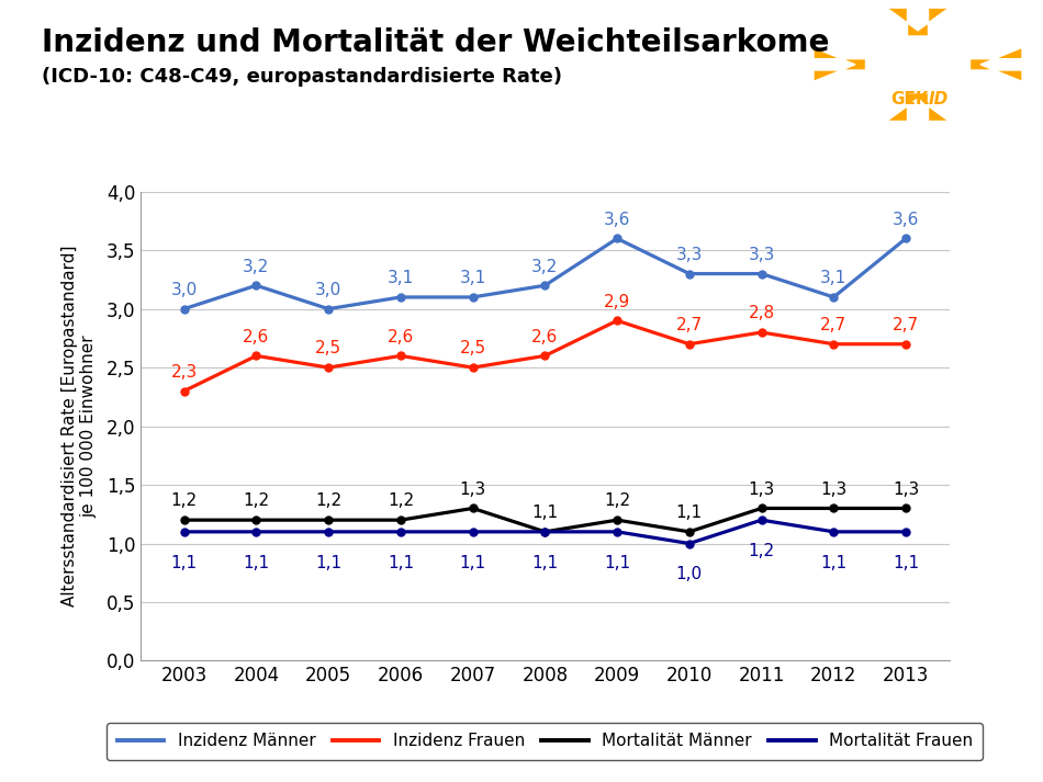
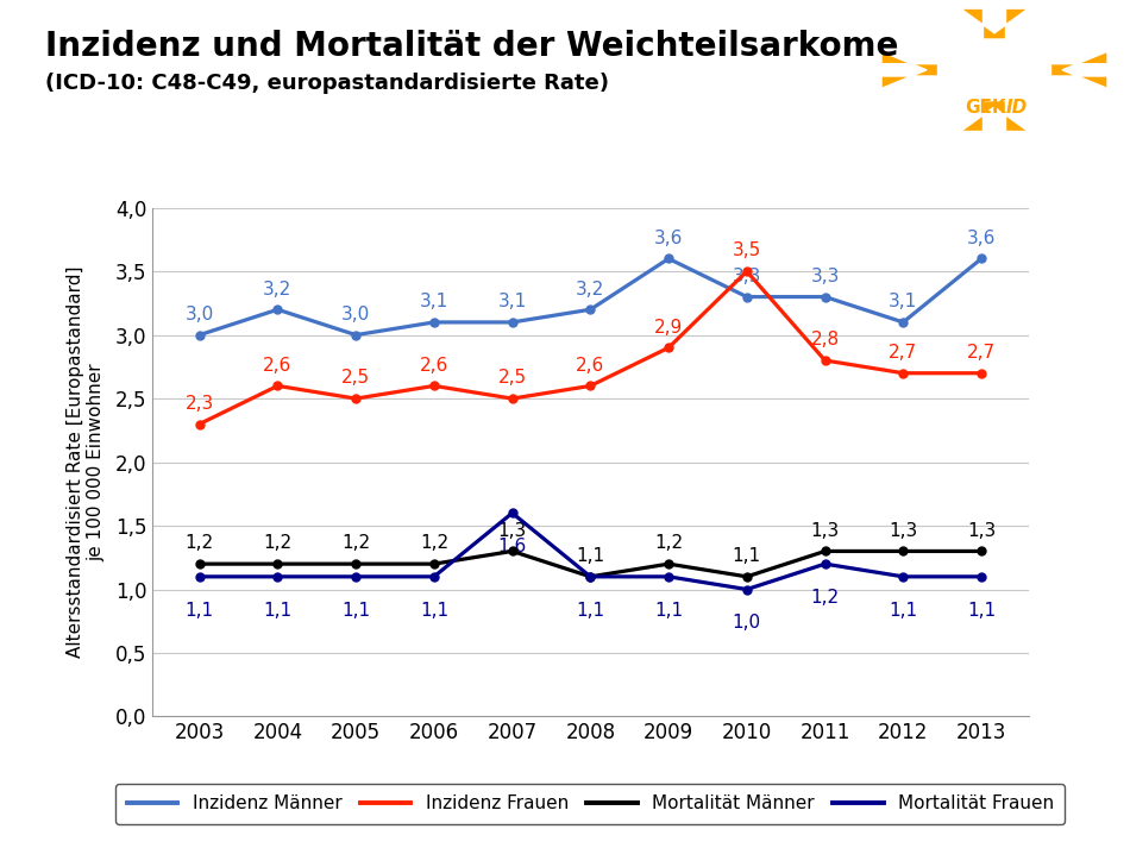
Mortalität Frauen/2007: 1,1 -> 1,6
Inzidenz Frauen/2010: 2,7 -> 3,5
